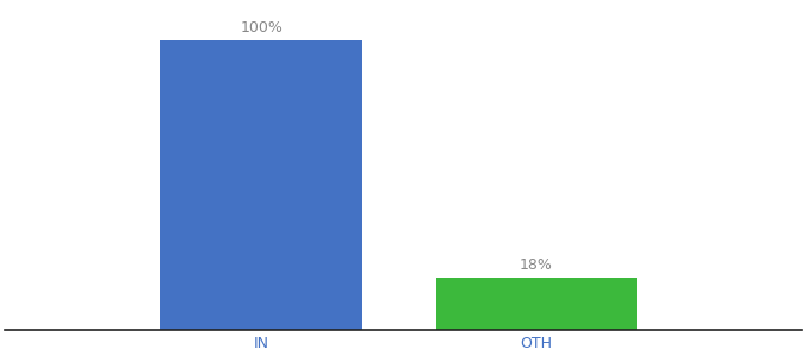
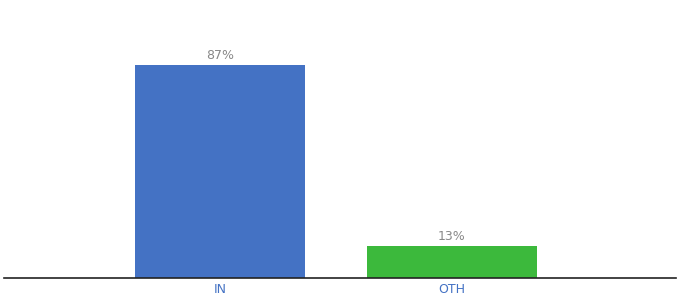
IN: 100% -> 87%
OTH: 18% -> 13%
